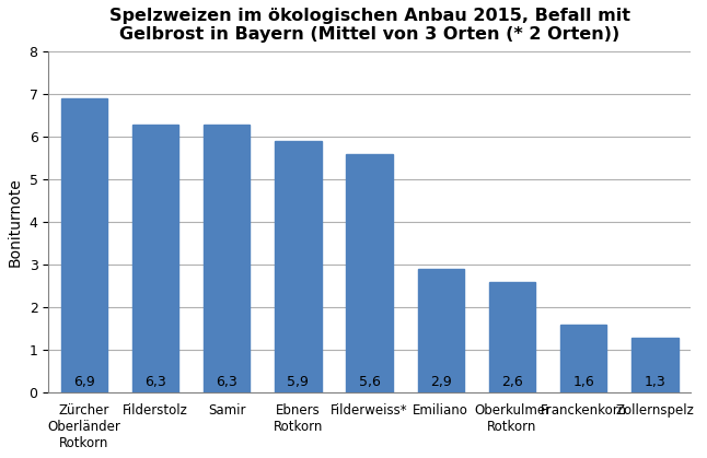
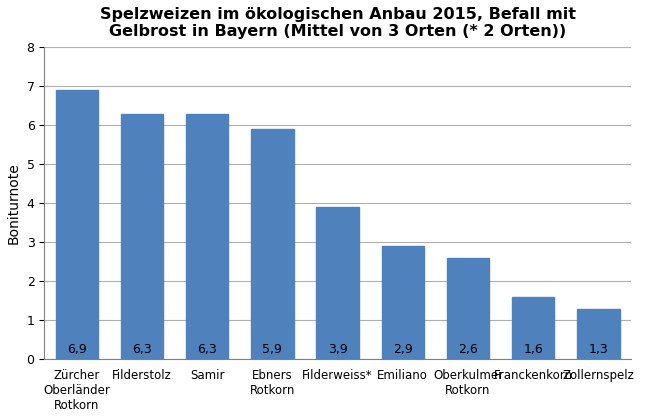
Filderweiss*: 5,6 -> 3,9
